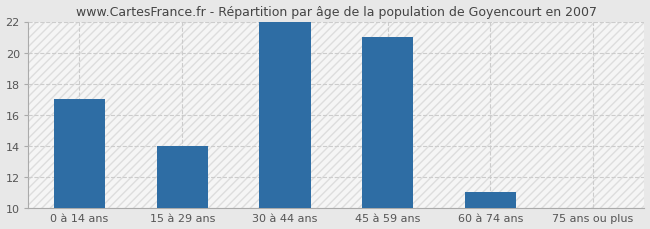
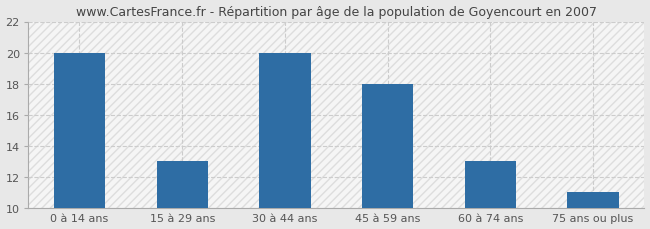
0 à 14 ans: 17 -> 20
15 à 29 ans: 14 -> 13
30 à 44 ans: 22 -> 20
45 à 59 ans: 21 -> 18
60 à 74 ans: 11 -> 13
75 ans ou plus: 10 -> 11
